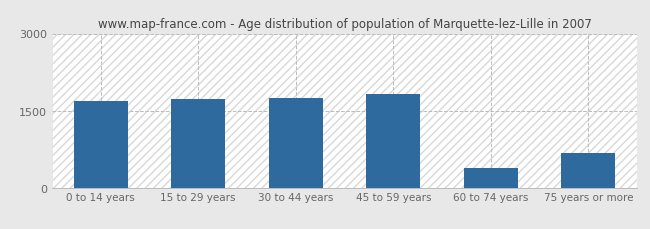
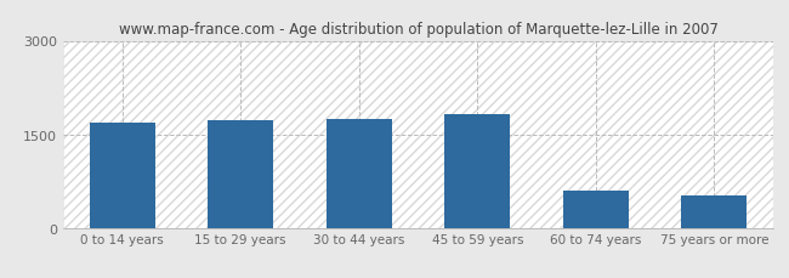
60 to 74 years: 380 -> 590
75 years or more: 680 -> 510
